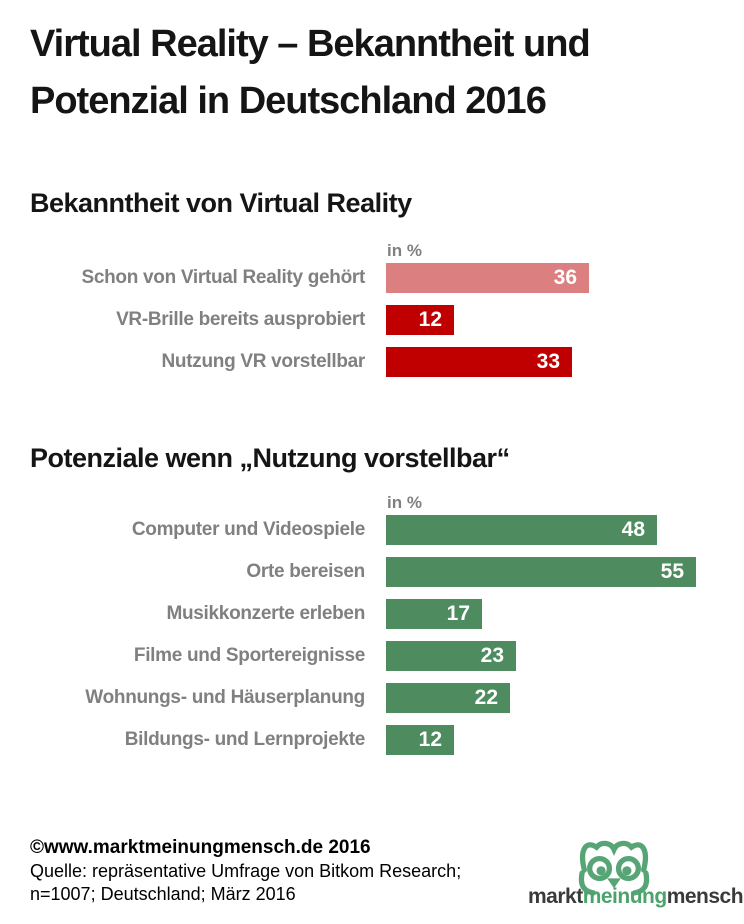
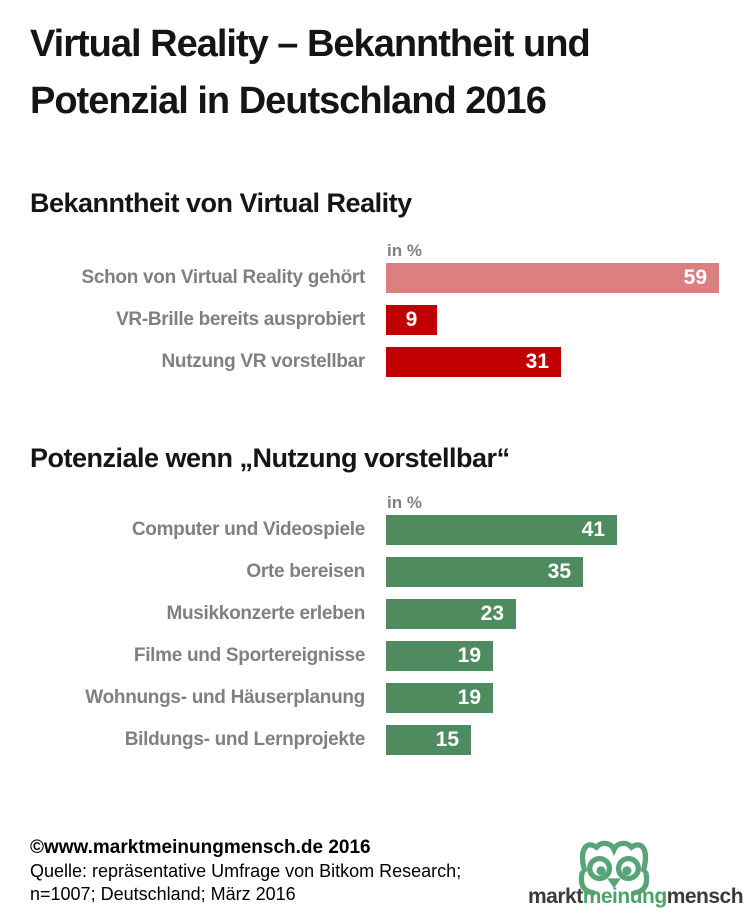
Bekanntheit von Virtual Reality/Schon von Virtual Reality gehört: 36 -> 59
Bekanntheit von Virtual Reality/VR-Brille bereits ausprobiert: 12 -> 9
Bekanntheit von Virtual Reality/Nutzung VR vorstellbar: 33 -> 31
Potenziale wenn „Nutzung vorstellbar“/Computer und Videospiele: 48 -> 41
Potenziale wenn „Nutzung vorstellbar“/Orte bereisen: 55 -> 35
Potenziale wenn „Nutzung vorstellbar“/Musikkonzerte erleben: 17 -> 23
Potenziale wenn „Nutzung vorstellbar“/Filme und Sportereignisse: 23 -> 19
Potenziale wenn „Nutzung vorstellbar“/Wohnungs- und Häuserplanung: 22 -> 19
Potenziale wenn „Nutzung vorstellbar“/Bildungs- und Lernprojekte: 12 -> 15
